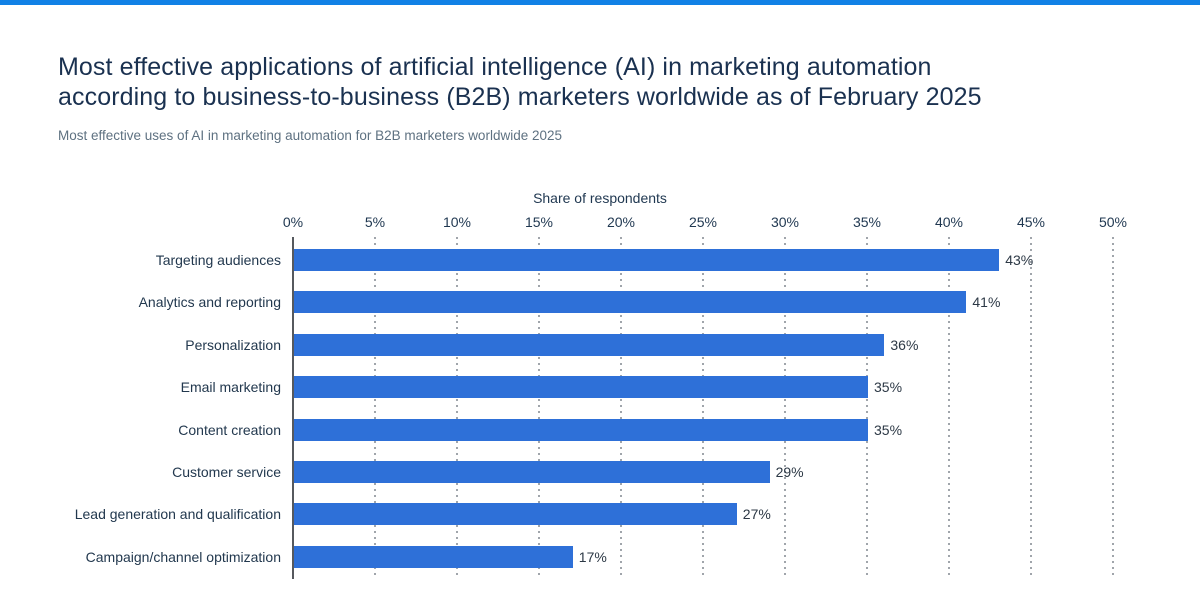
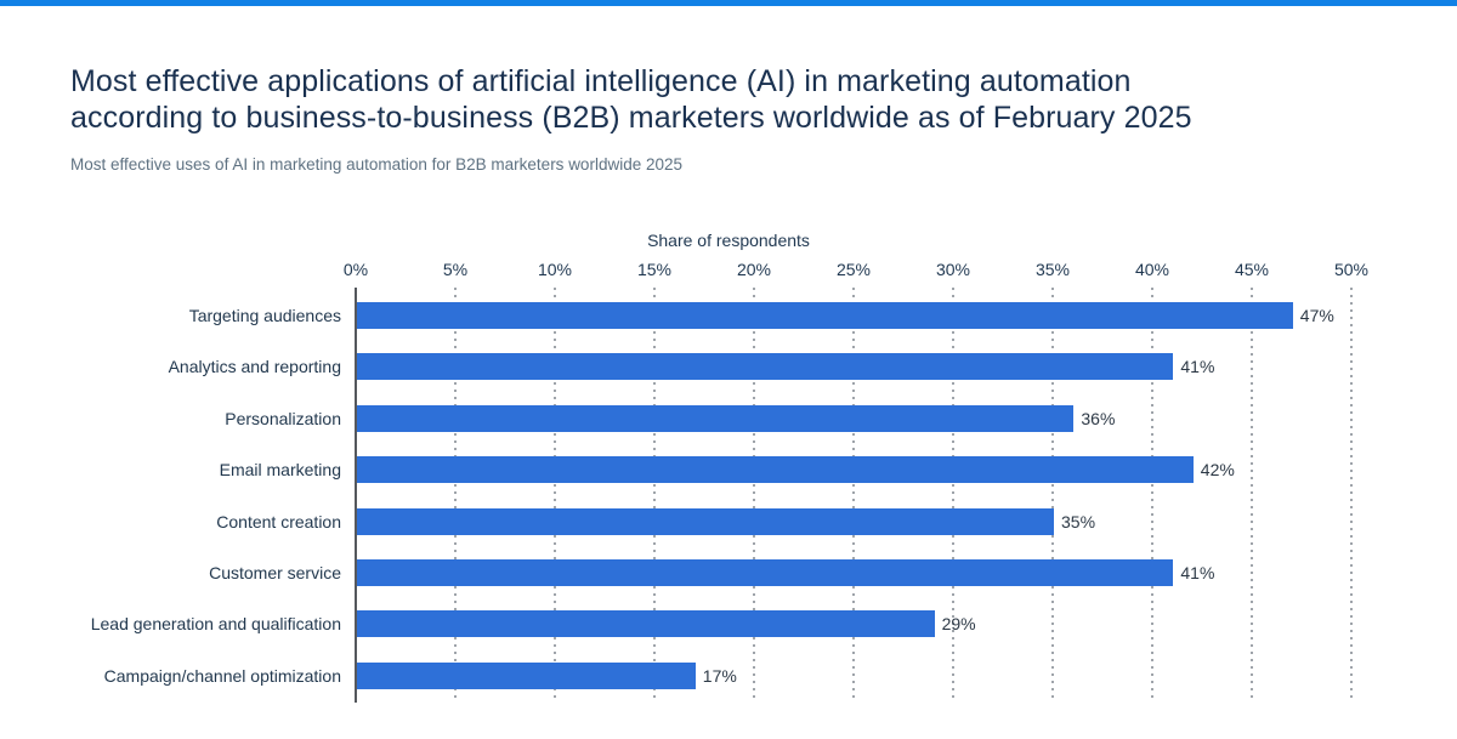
Targeting audiences: 43% -> 47%
Email marketing: 35% -> 42%
Customer service: 29% -> 41%
Lead generation and qualification: 27% -> 29%
